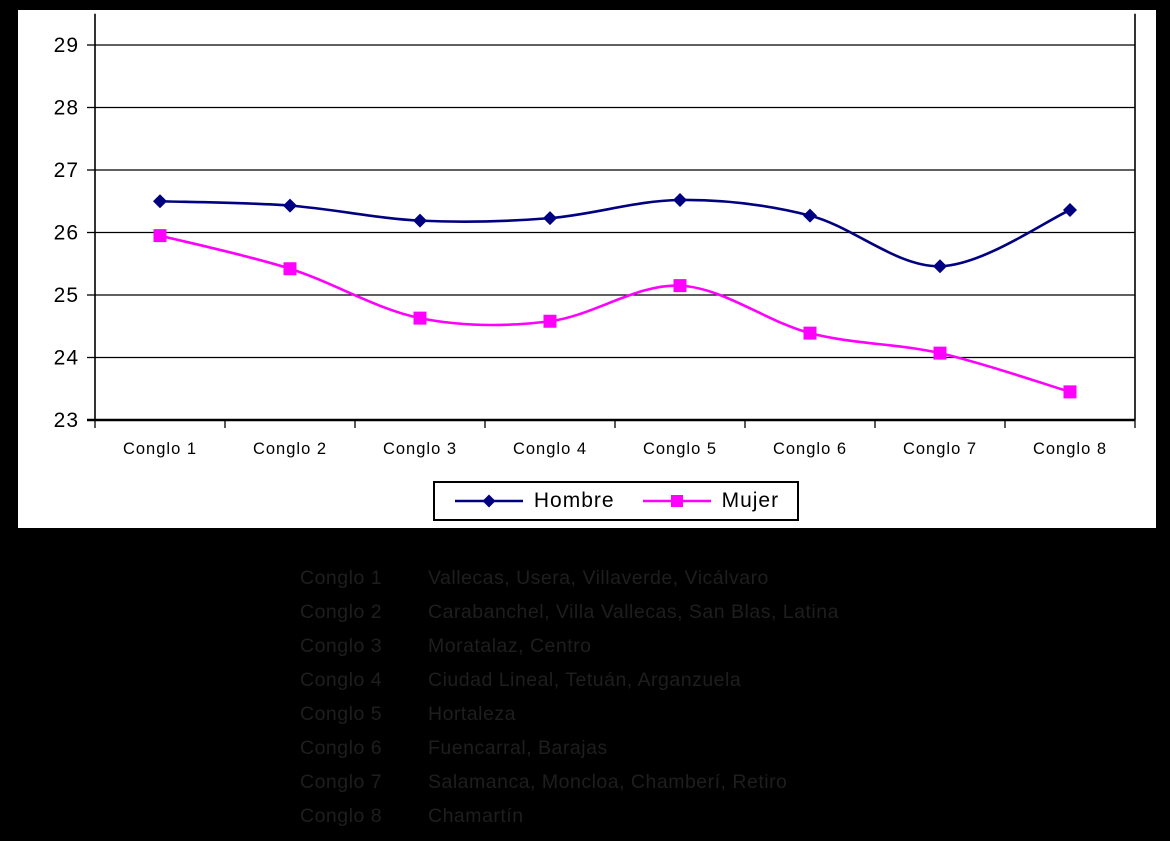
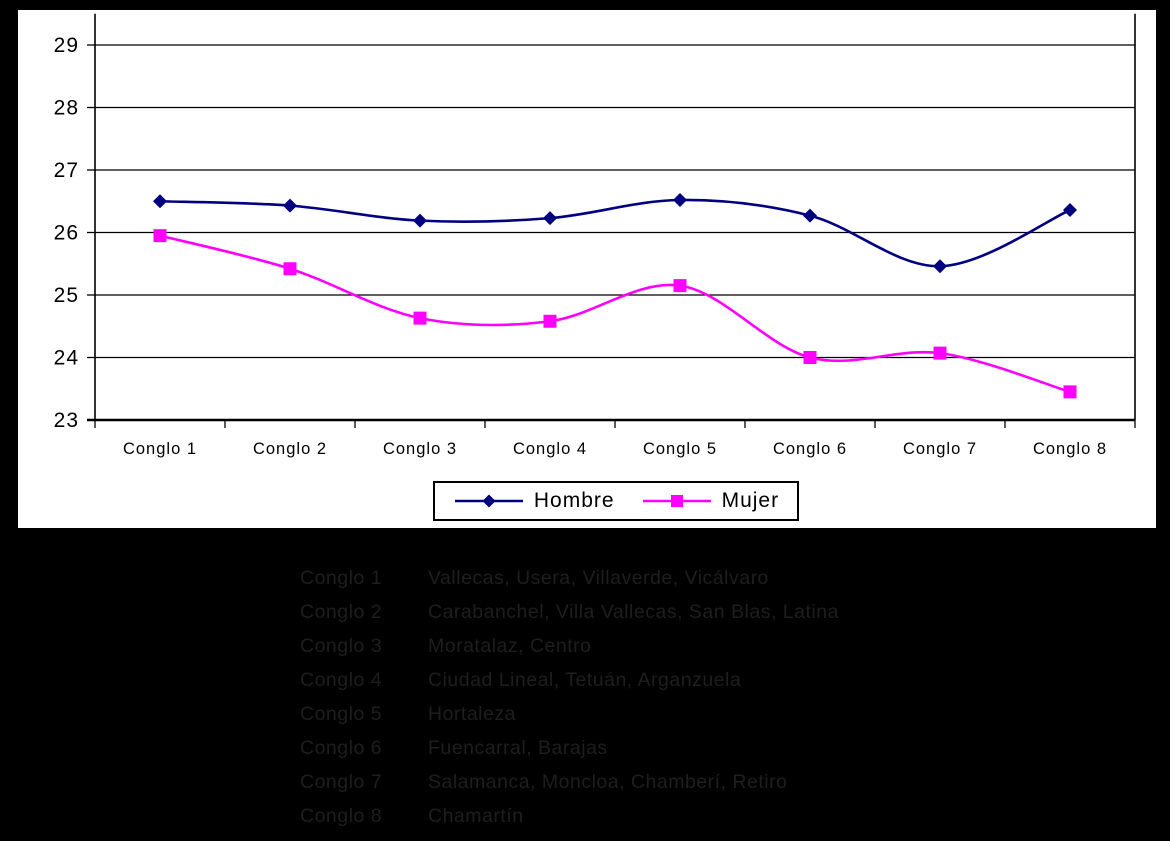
Mujer/Conglo 6: 24.4 -> 24.0
